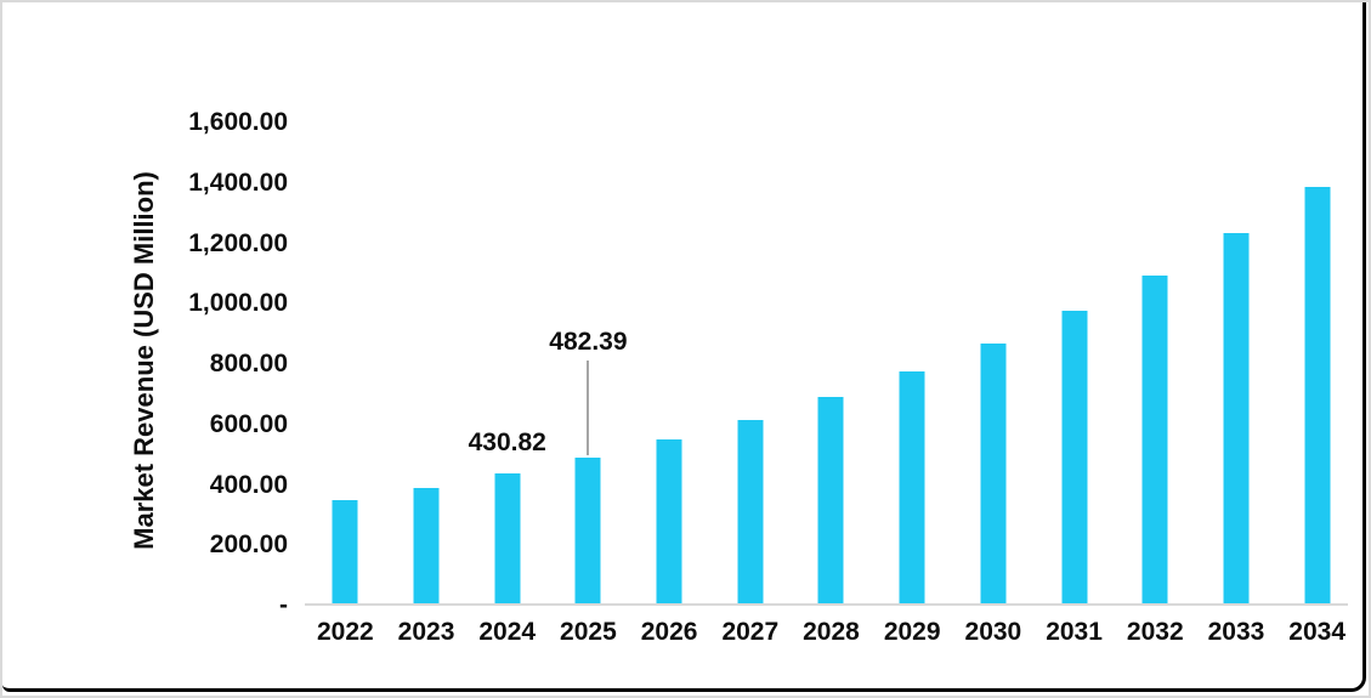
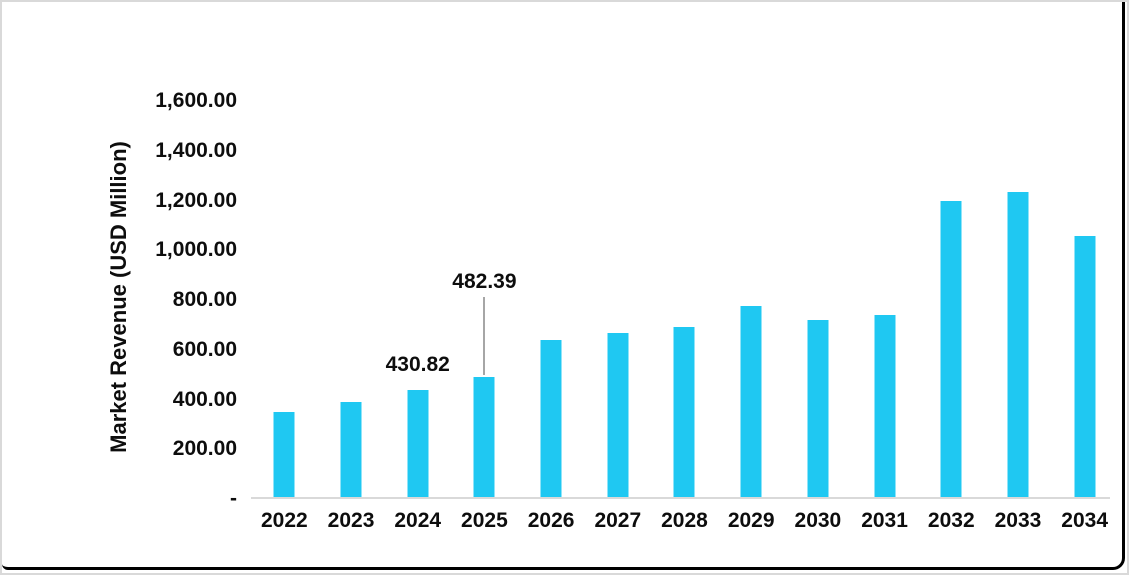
2026: 540 -> 630
2027: 610 -> 660
2030: 860 -> 710
2031: 970 -> 730
2032: 1090 -> 1190
2034: 1380 -> 1050
